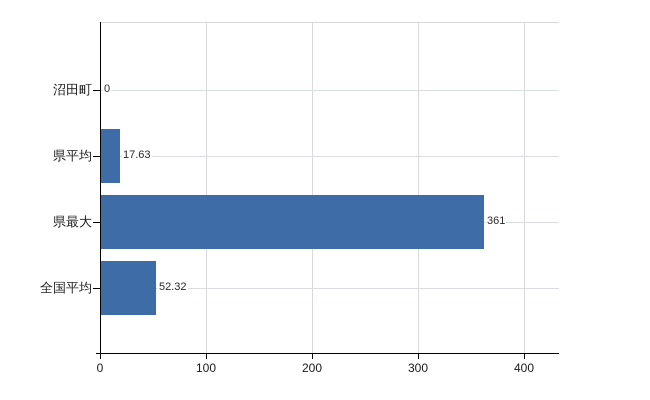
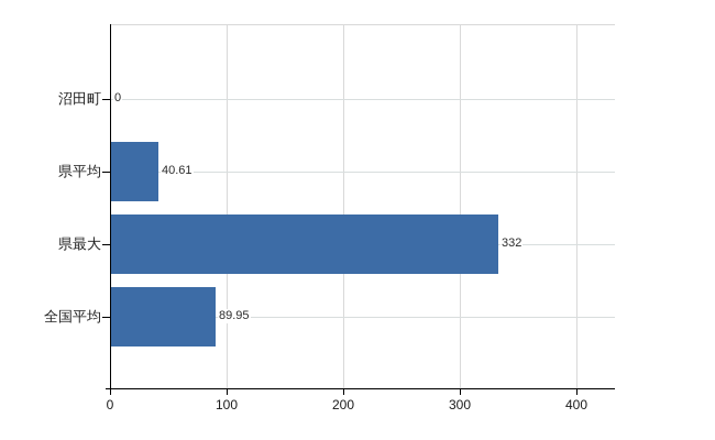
県平均: 17.63 -> 40.61
県最大: 361 -> 332
全国平均: 52.32 -> 89.95
